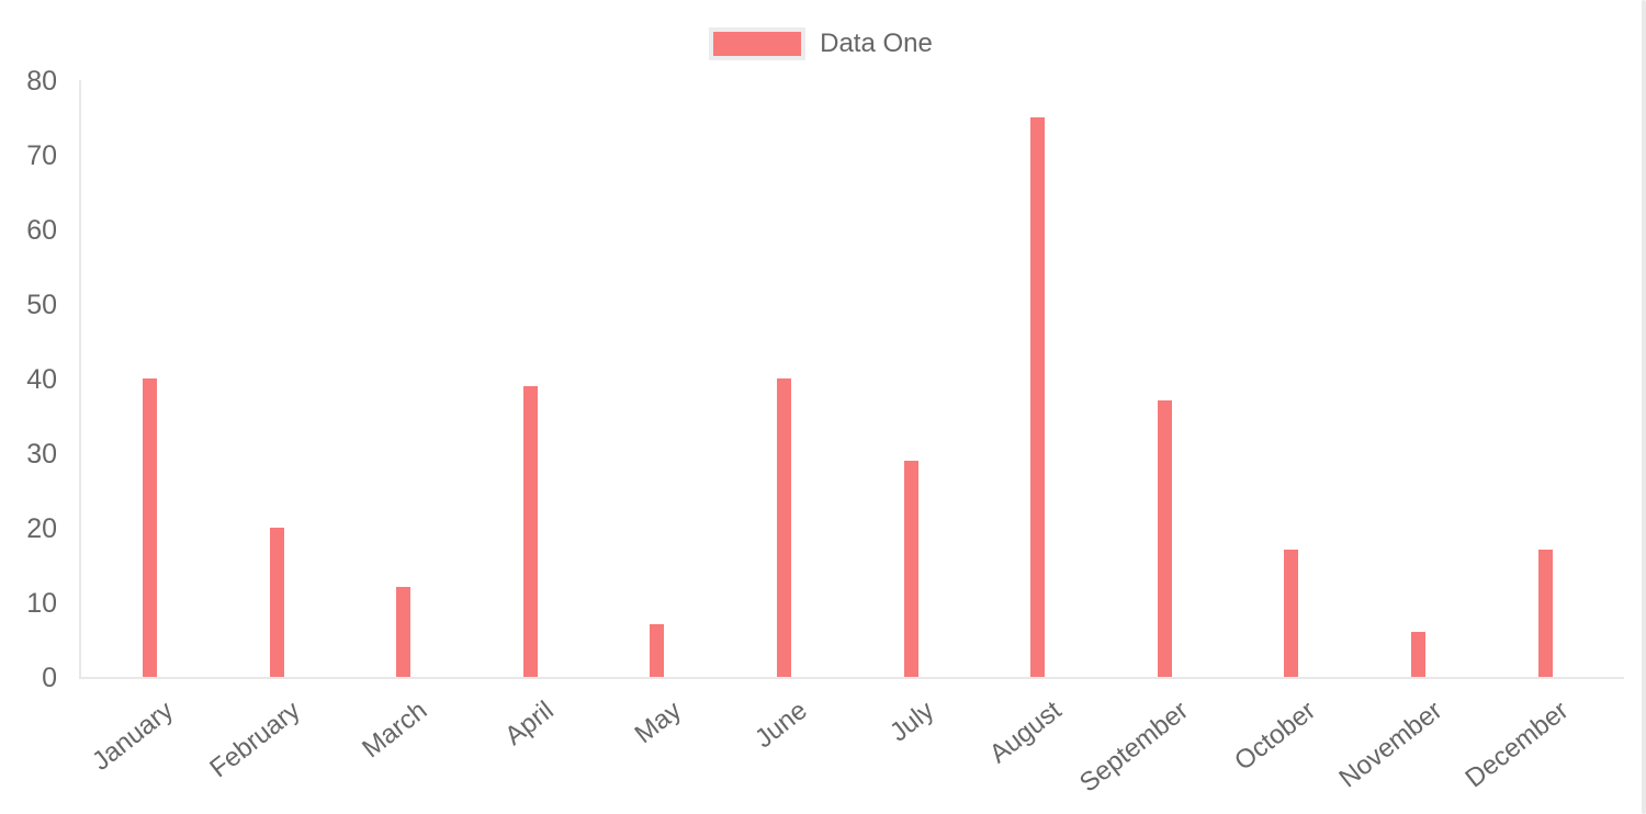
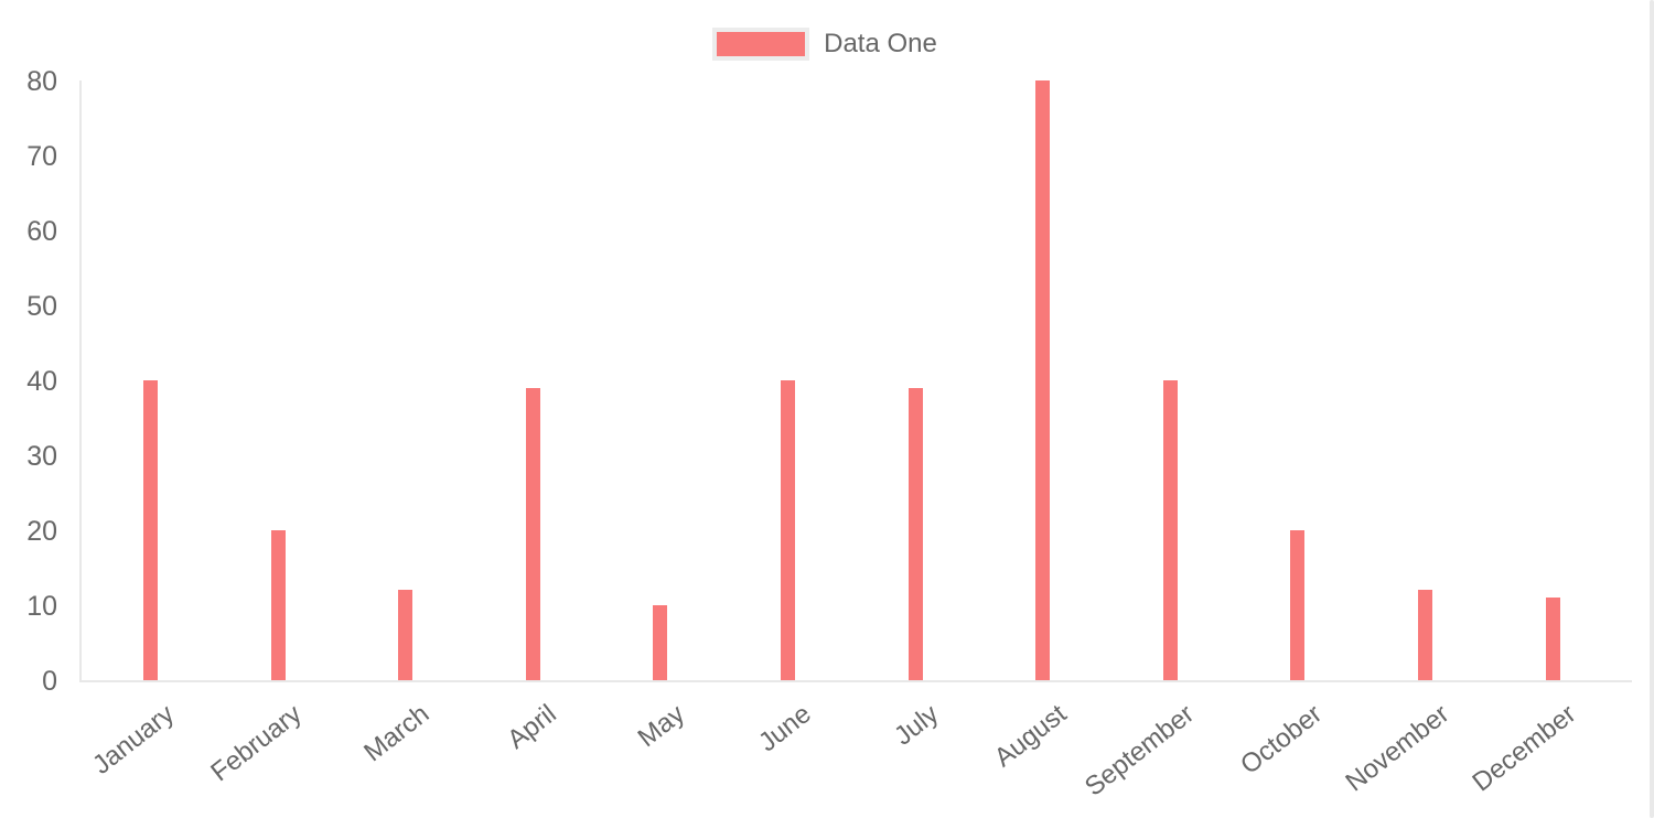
May: 7 -> 10
July: 29 -> 39
August: 75 -> 80
September: 37 -> 40
October: 17 -> 20
November: 6 -> 12
December: 17 -> 11
